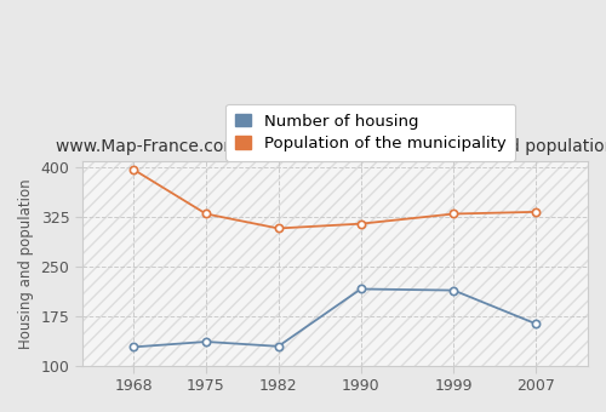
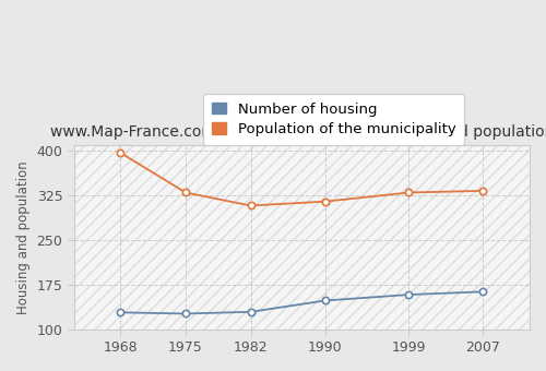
Number of housing/1975: 136 -> 126
Number of housing/1990: 216 -> 148
Number of housing/1999: 214 -> 158
